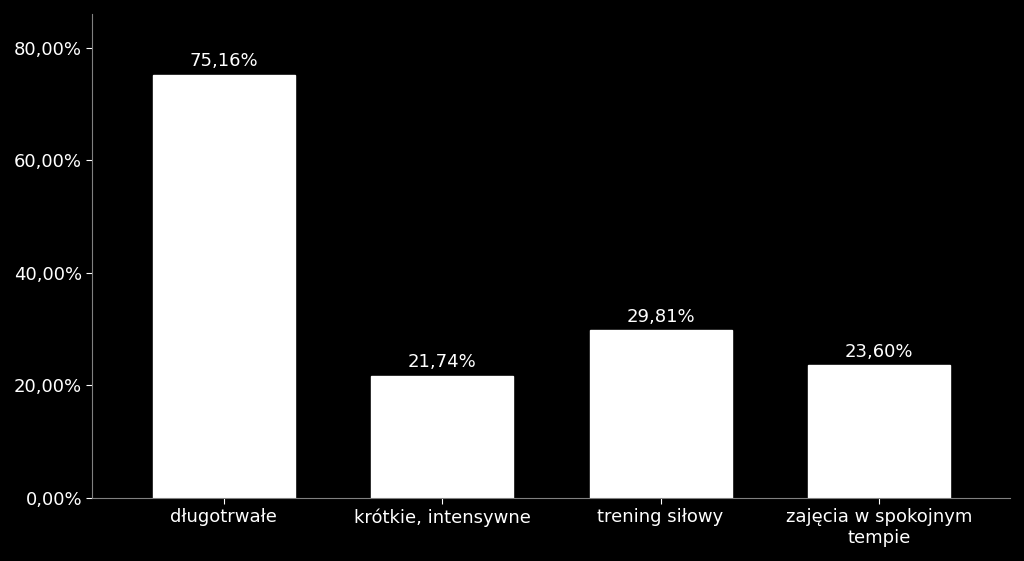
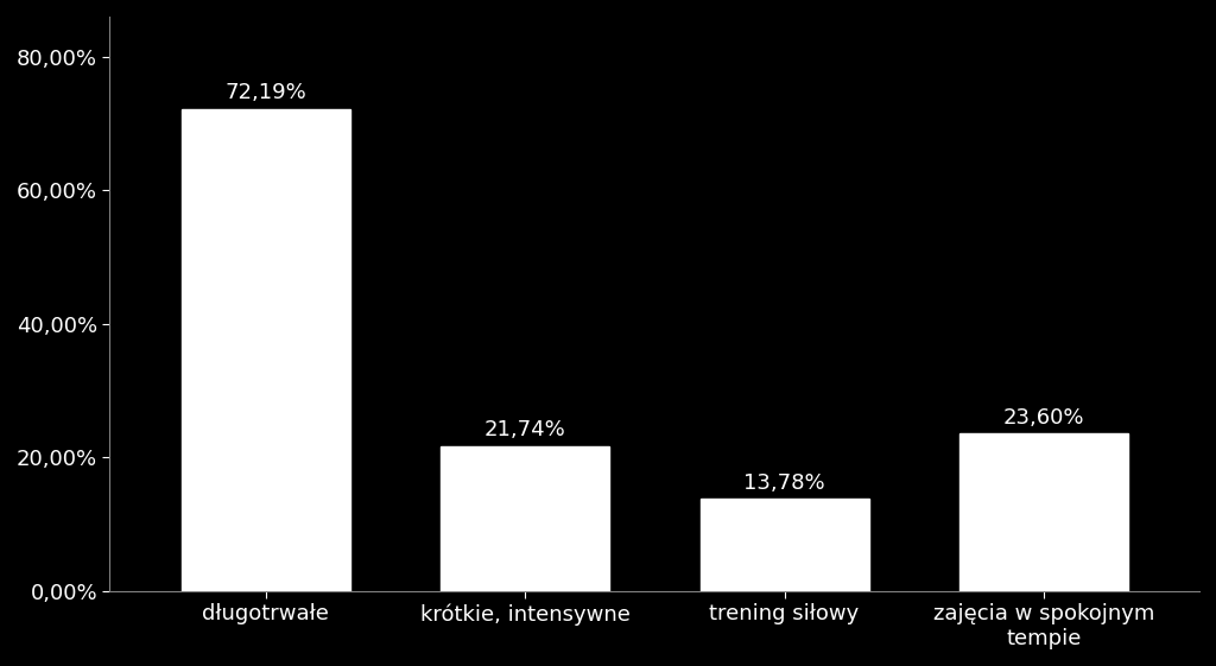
długotrwałe: 75,16% -> 72,19%
trening siłowy: 29,81% -> 13,78%
